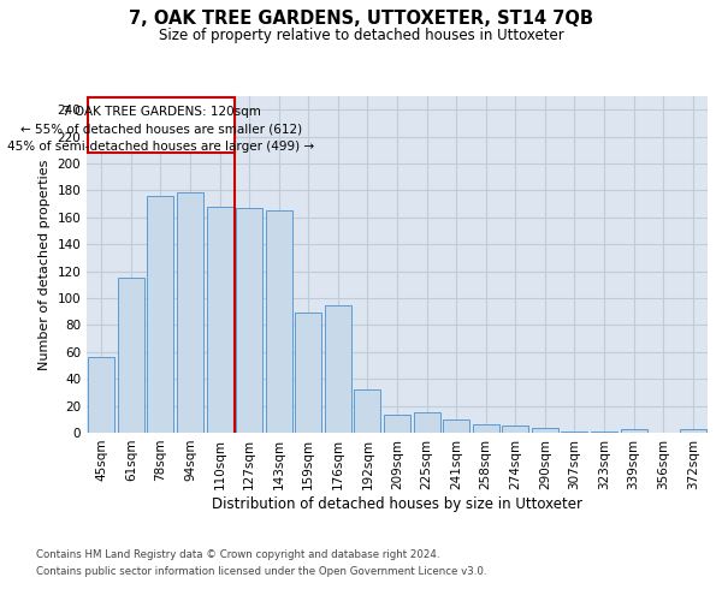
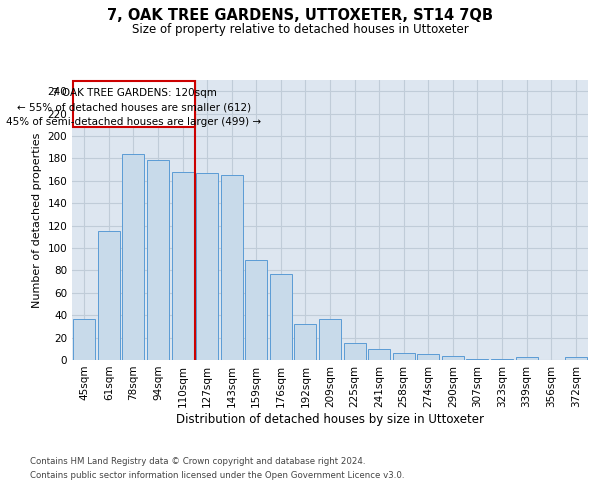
45sqm: 56 -> 37
78sqm: 176 -> 184
176sqm: 95 -> 77
209sqm: 13 -> 37
